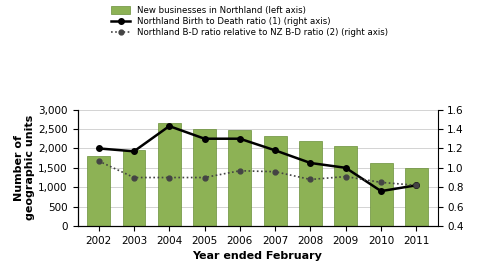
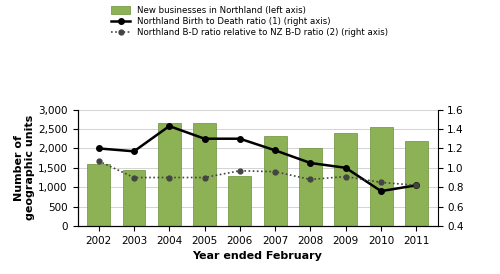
New businesses in Northland (left axis)/2002: 1,800 -> 1,600
New businesses in Northland (left axis)/2003: 1,950 -> 1,450
New businesses in Northland (left axis)/2005: 2,500 -> 2,650
New businesses in Northland (left axis)/2006: 2,480 -> 1,300
New businesses in Northland (left axis)/2008: 2,180 -> 2,000
New businesses in Northland (left axis)/2009: 2,060 -> 2,400
New businesses in Northland (left axis)/2010: 1,620 -> 2,550
New businesses in Northland (left axis)/2011: 1,500 -> 2,200
